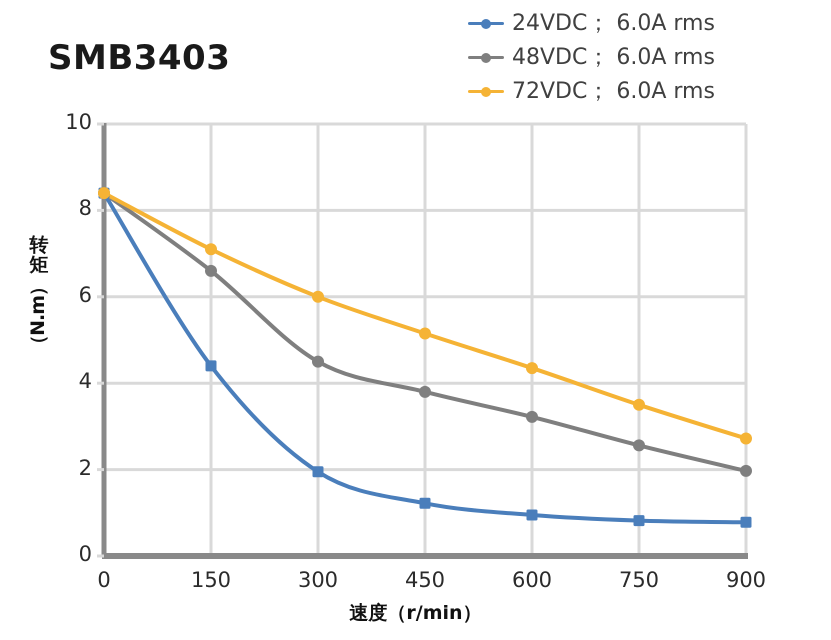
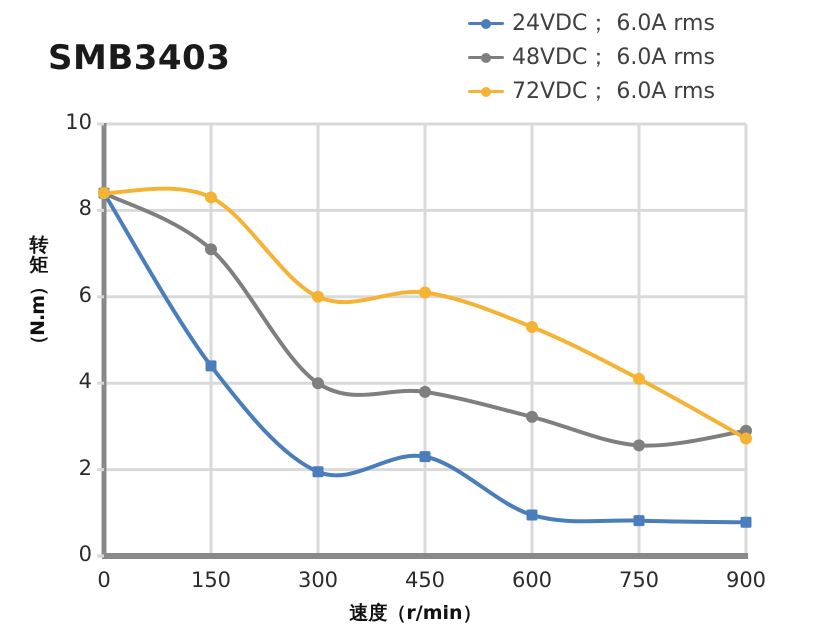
48VDC； 6.0A rms/150: 6.6 -> 7.1
72VDC； 6.0A rms/150: 7.1 -> 8.3
48VDC； 6.0A rms/300: 4.5 -> 4.0
24VDC； 6.0A rms/450: 1.2 -> 2.3
72VDC； 6.0A rms/450: 5.2 -> 6.1
72VDC； 6.0A rms/600: 4.3 -> 5.3
72VDC； 6.0A rms/750: 3.5 -> 4.1
48VDC； 6.0A rms/900: 2.0 -> 2.9
